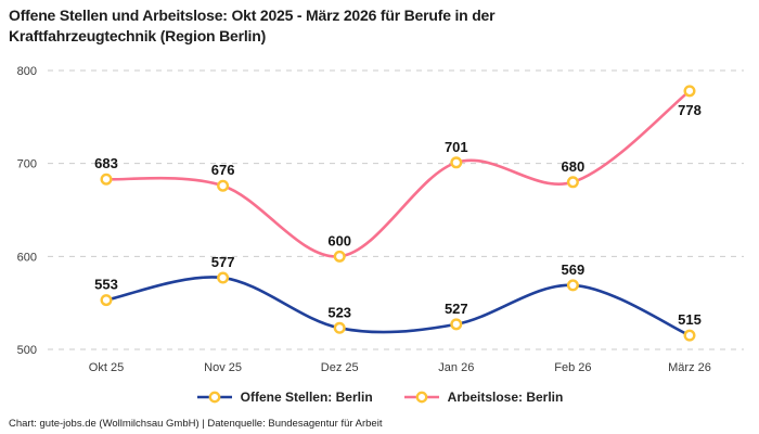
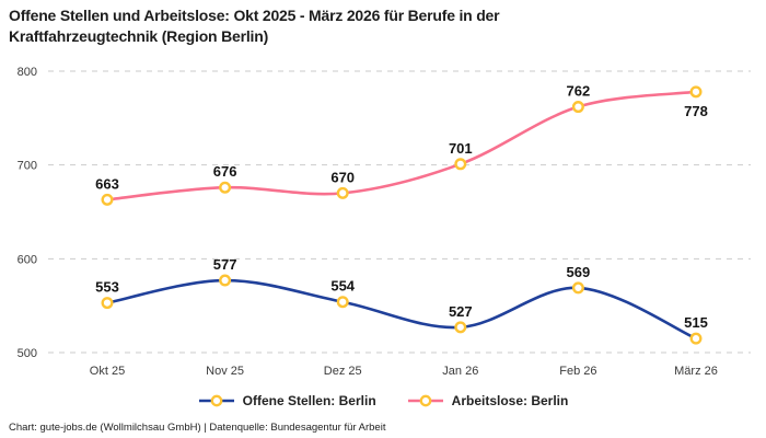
Arbeitslose: Berlin/Okt 25: 683 -> 663
Offene Stellen: Berlin/Dez 25: 523 -> 554
Arbeitslose: Berlin/Dez 25: 600 -> 670
Arbeitslose: Berlin/Feb 26: 680 -> 762
